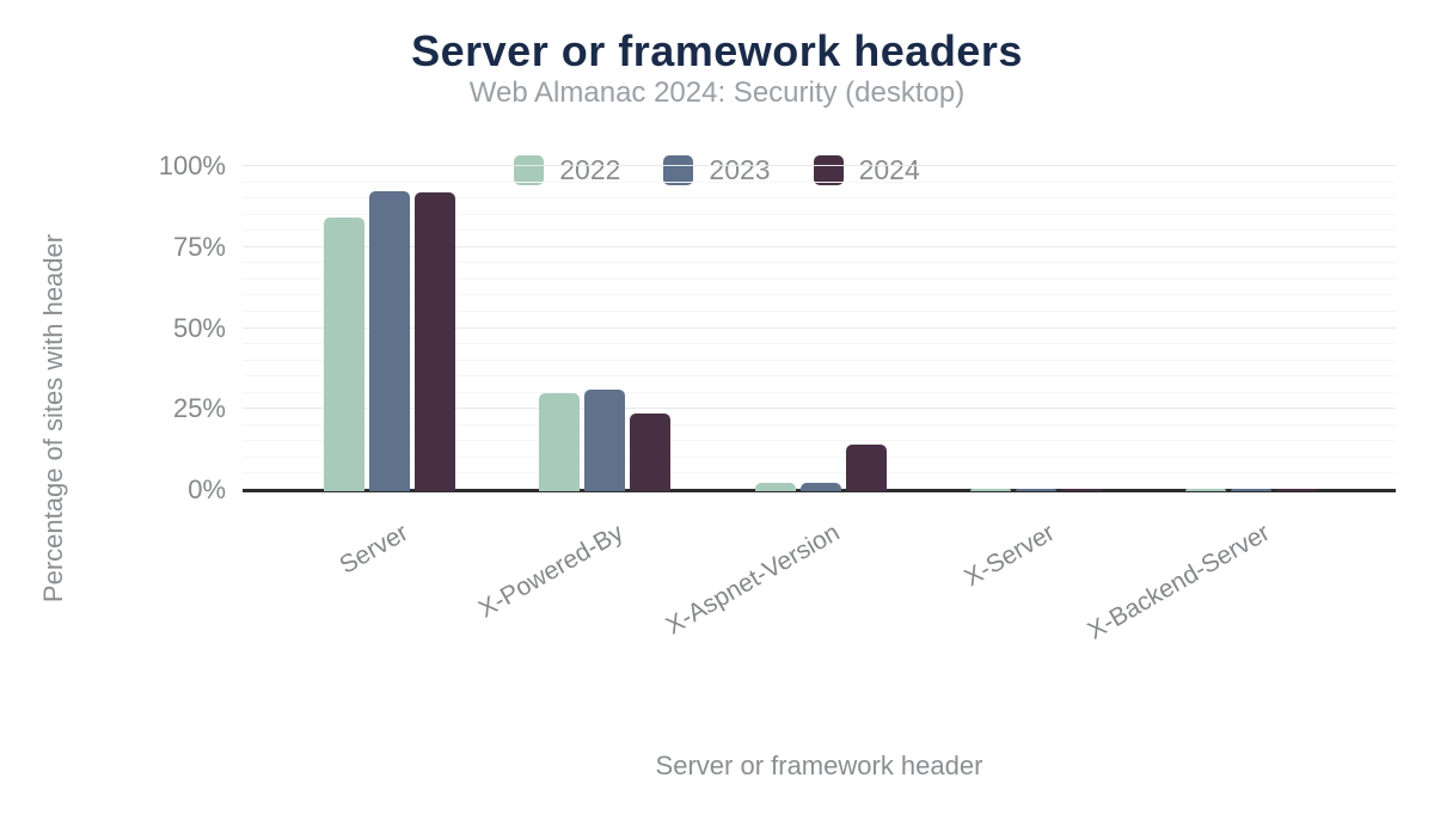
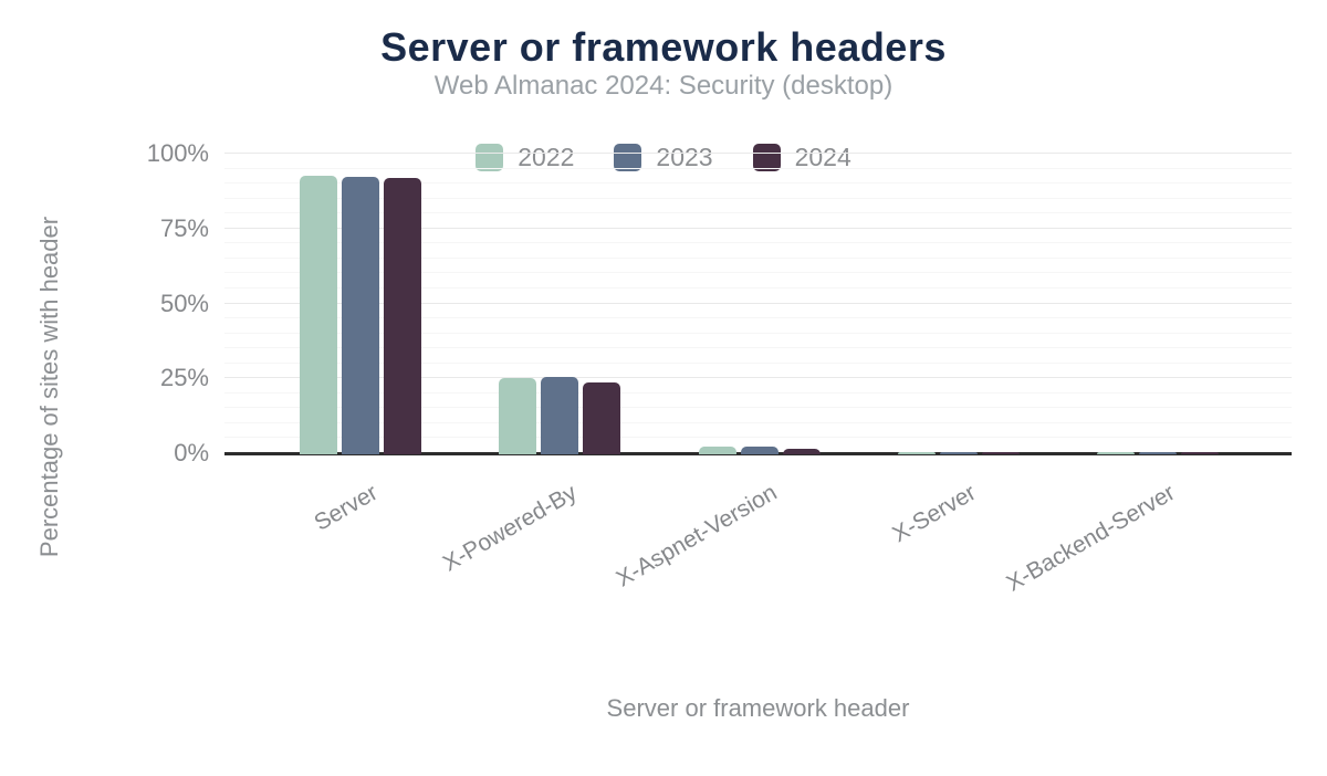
2022/Server: 84% -> 93%
2022/X-Powered-By: 30% -> 25%
2023/X-Powered-By: 31% -> 25%
2024/X-Aspnet-Version: 14% -> 1%
